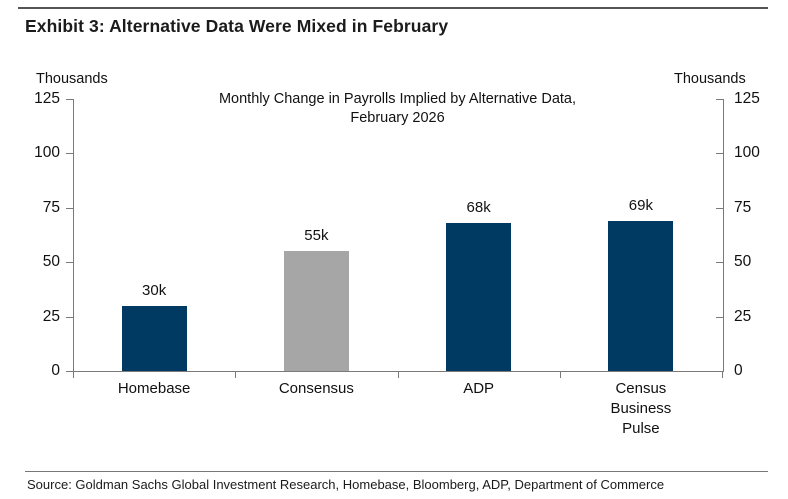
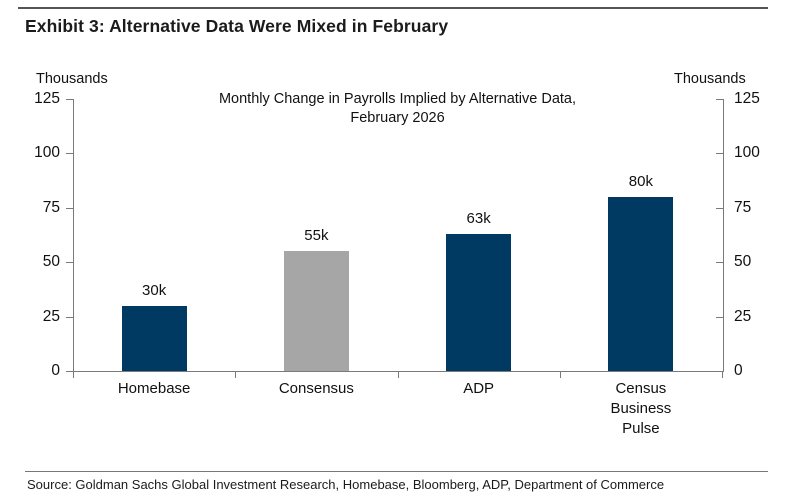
ADP: 68k -> 63k
Census Business Pulse: 69k -> 80k
